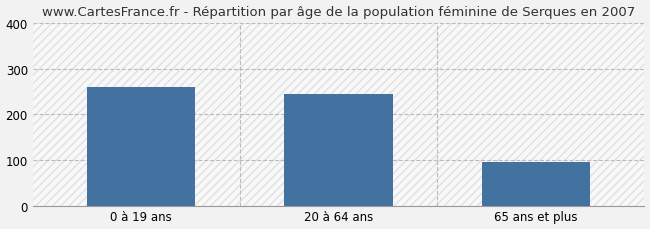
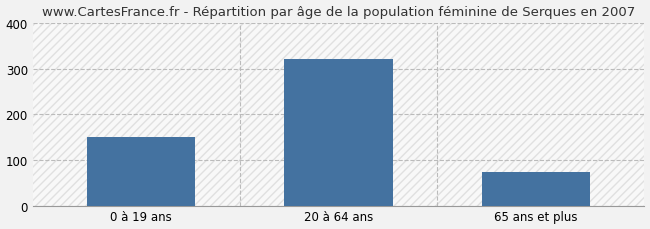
0 à 19 ans: 260 -> 150
20 à 64 ans: 245 -> 320
65 ans et plus: 95 -> 73
